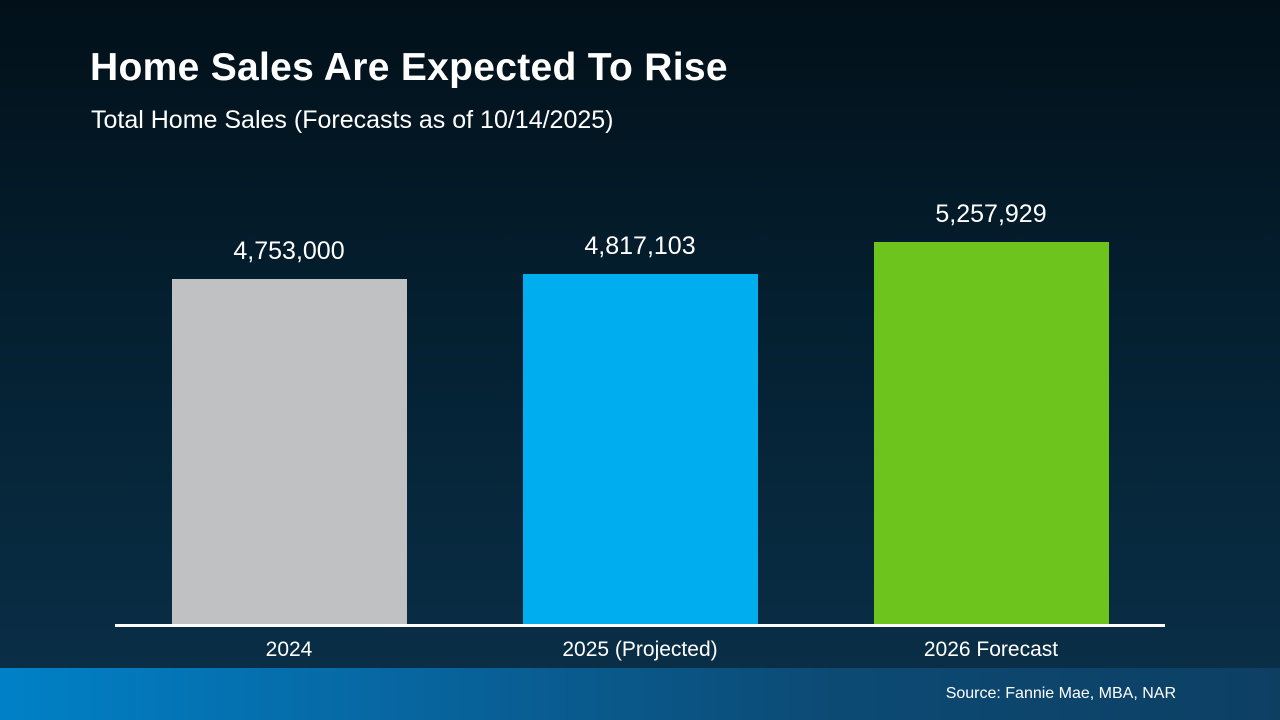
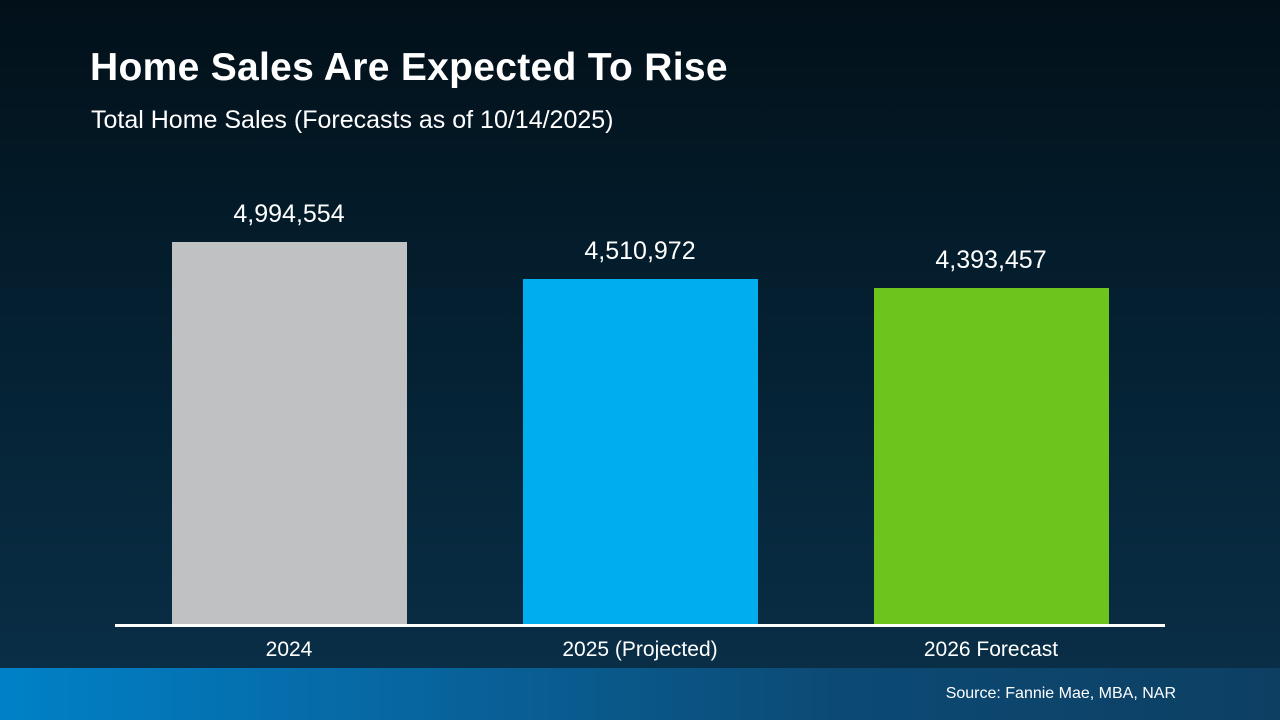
2024: 4,753,000 -> 4,994,554
2025 (Projected): 4,817,103 -> 4,510,972
2026 Forecast: 5,257,929 -> 4,393,457
